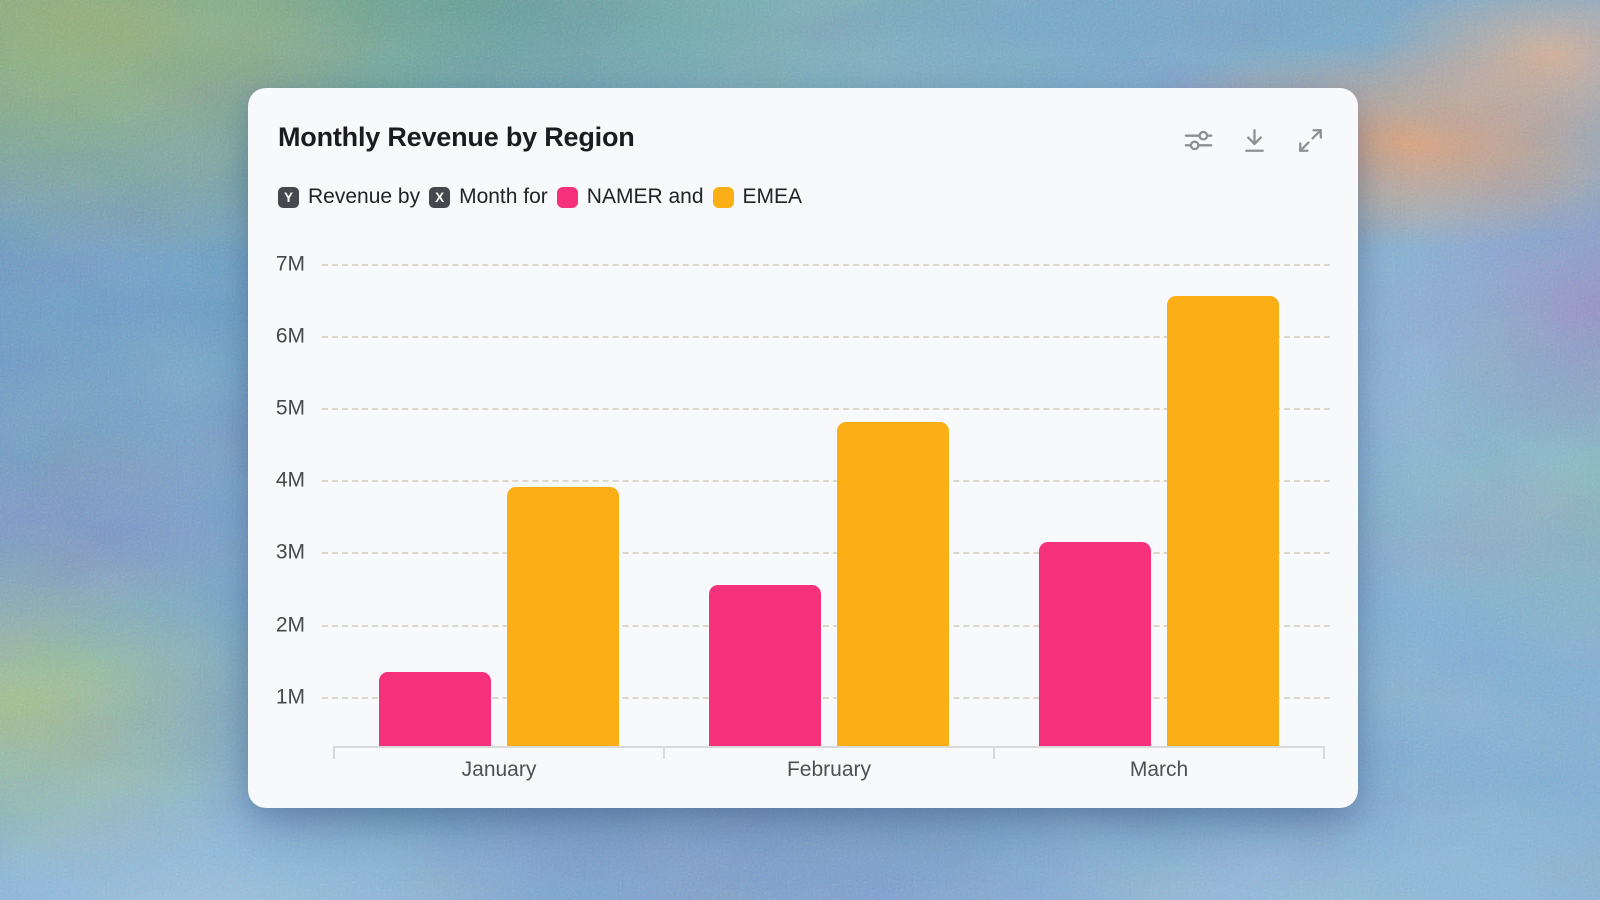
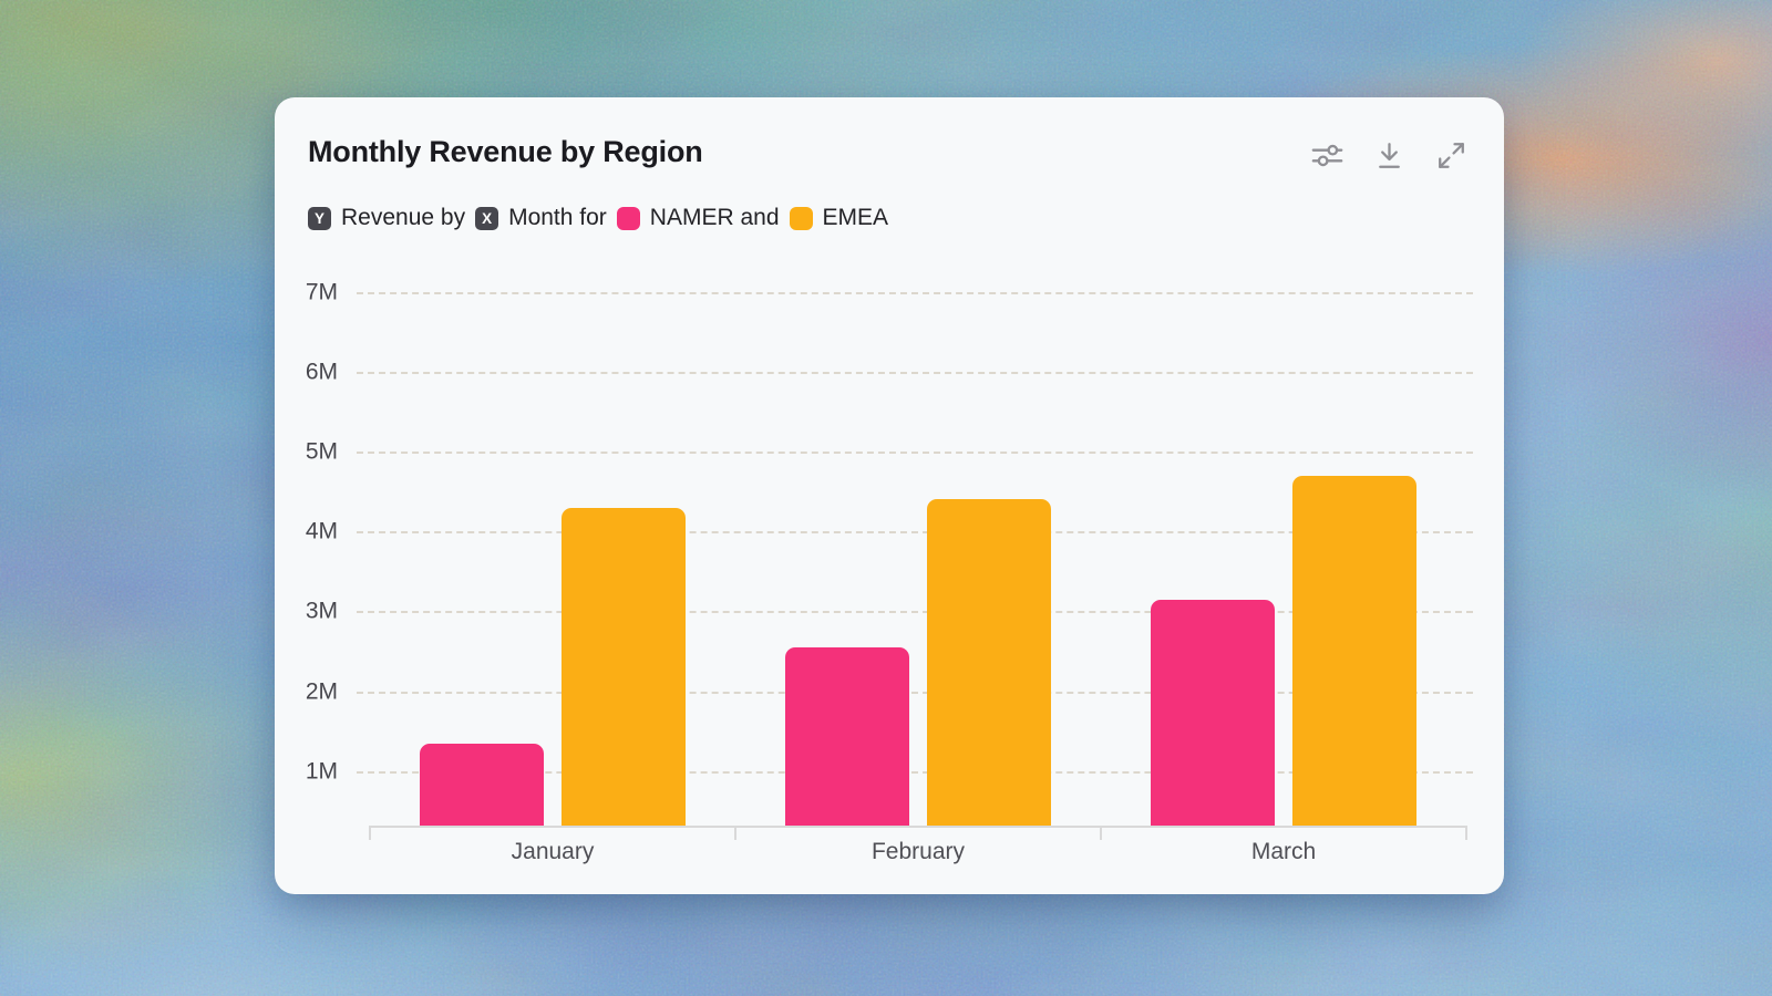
EMEA/January: 3.9M -> 4.3M
EMEA/February: 4.8M -> 4.4M
EMEA/March: 6.5M -> 4.7M
